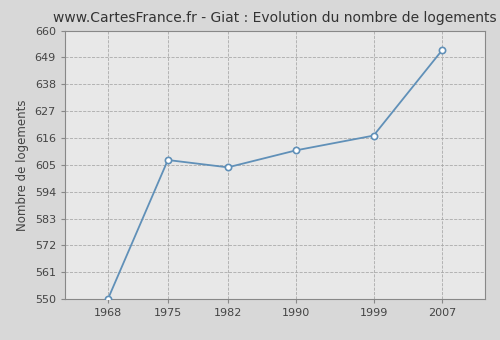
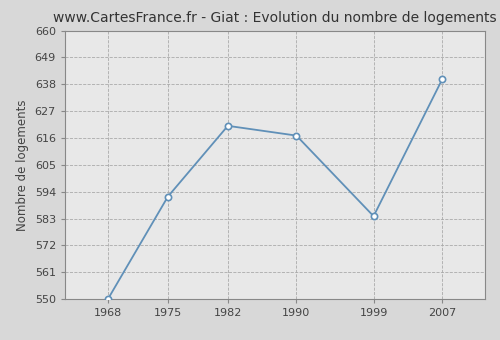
1975: 607 -> 592
1982: 604 -> 621
1990: 611 -> 617
1999: 617 -> 584
2007: 652 -> 640
